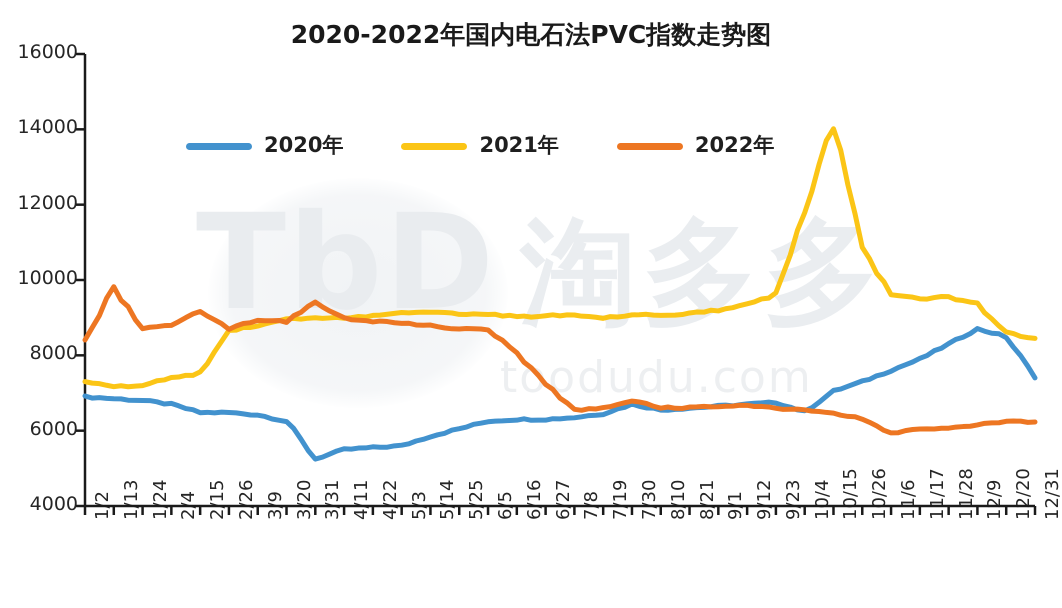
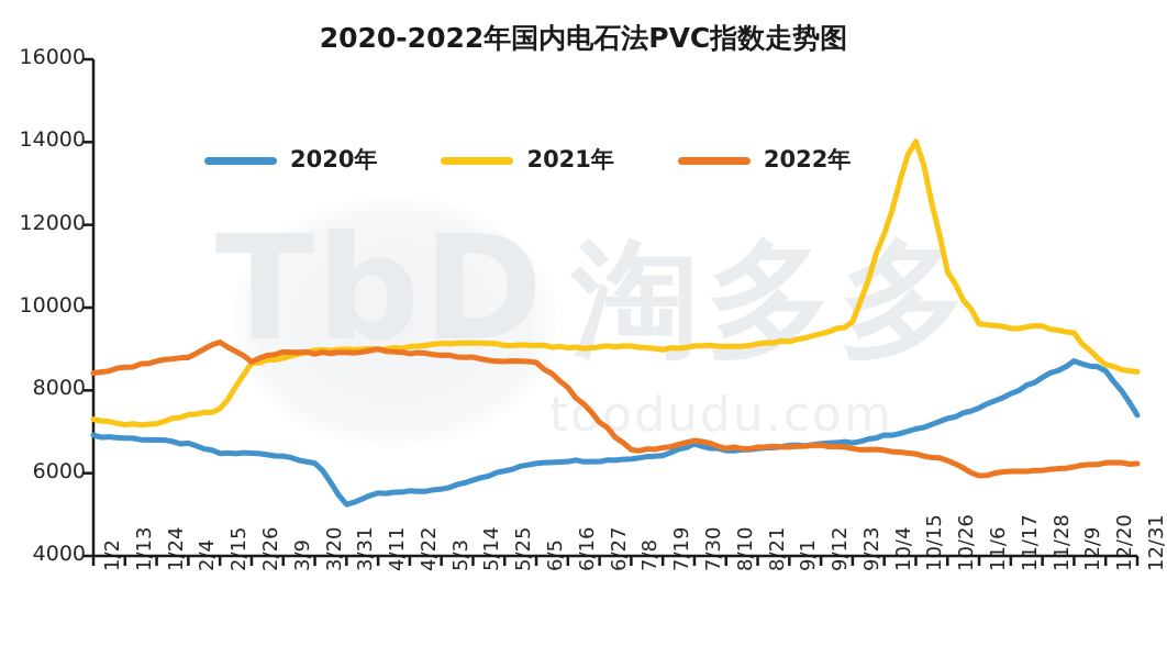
2022年/1/13: 9800 -> 8600
2022年/3/31: 9400 -> 8900
2020年/10/4: 6500 -> 6900
